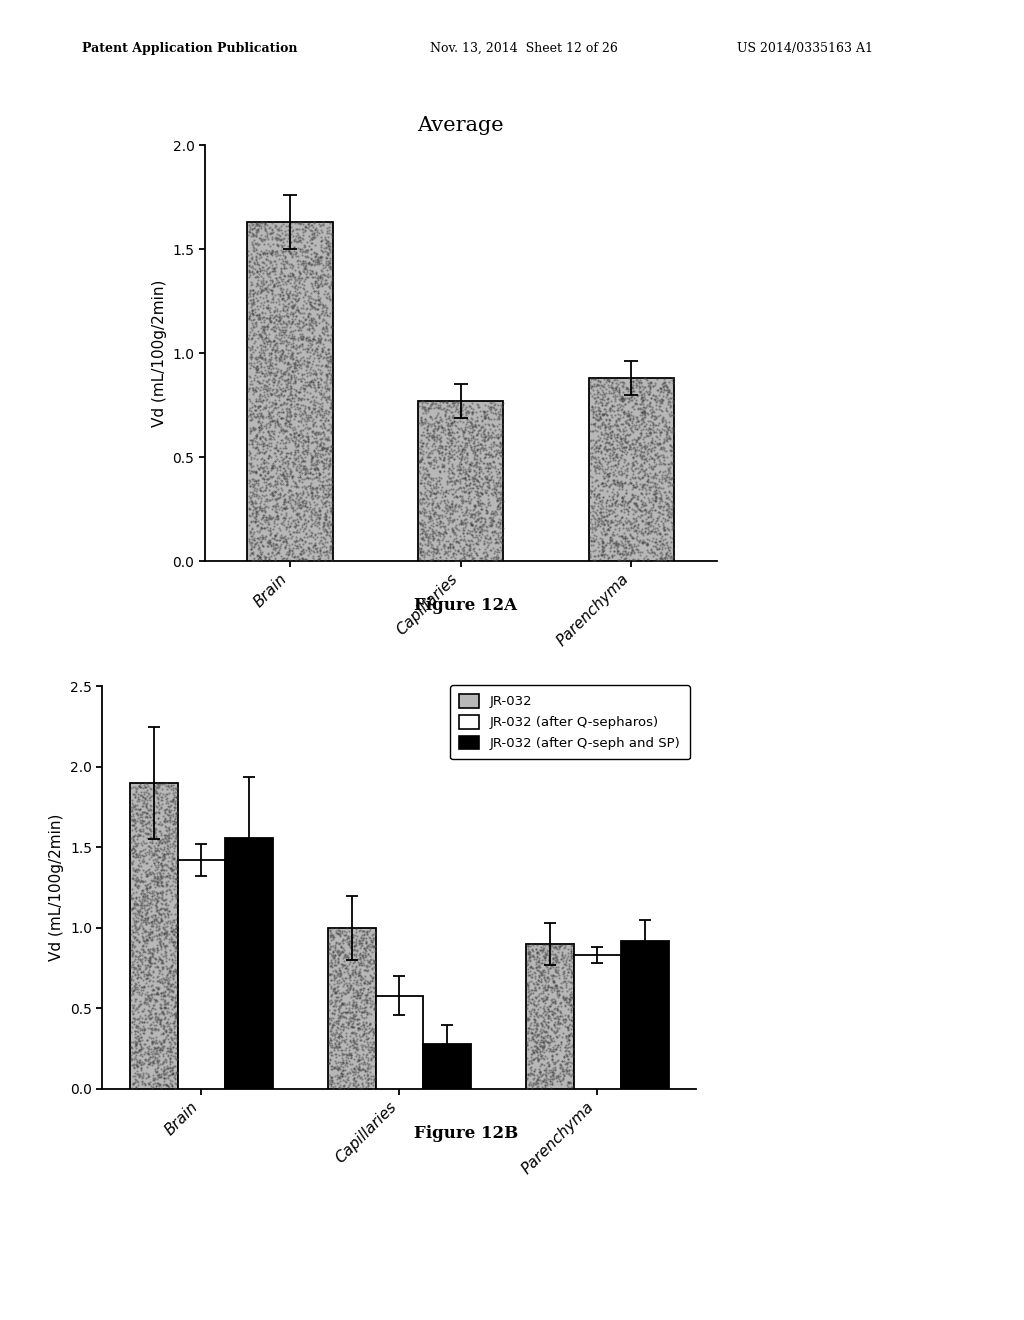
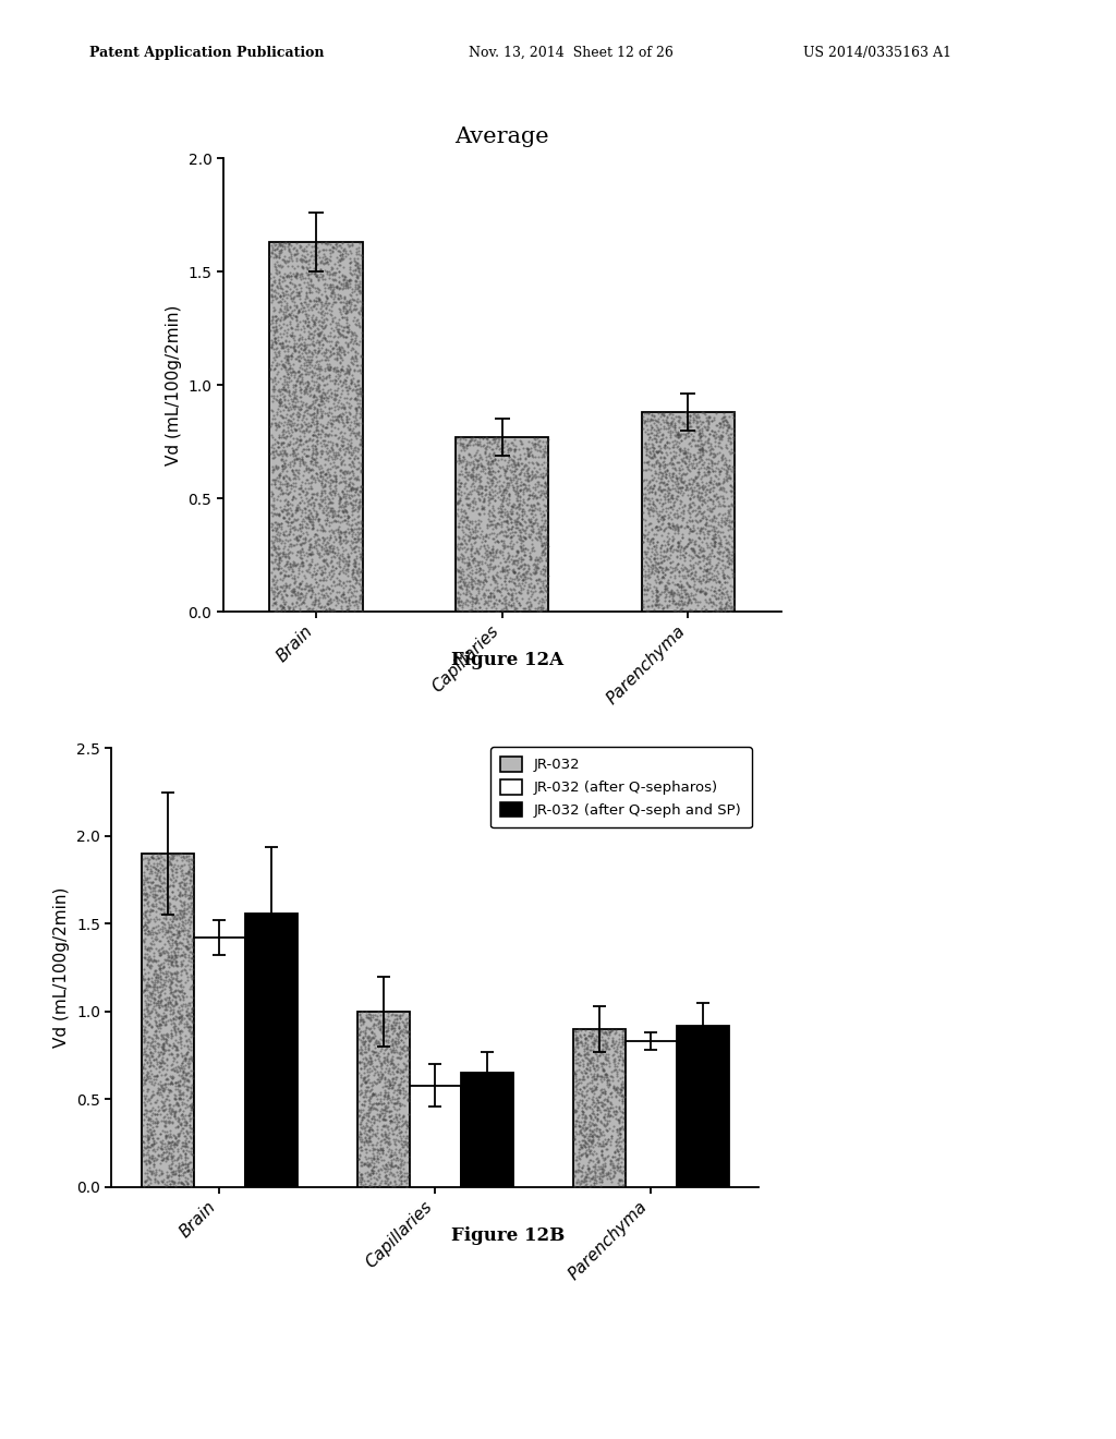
JR-032 (after Q-seph and SP)/Capillaries: 0.28 -> 0.65
